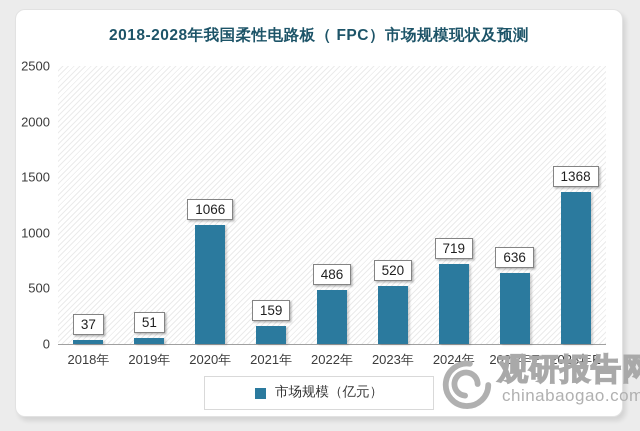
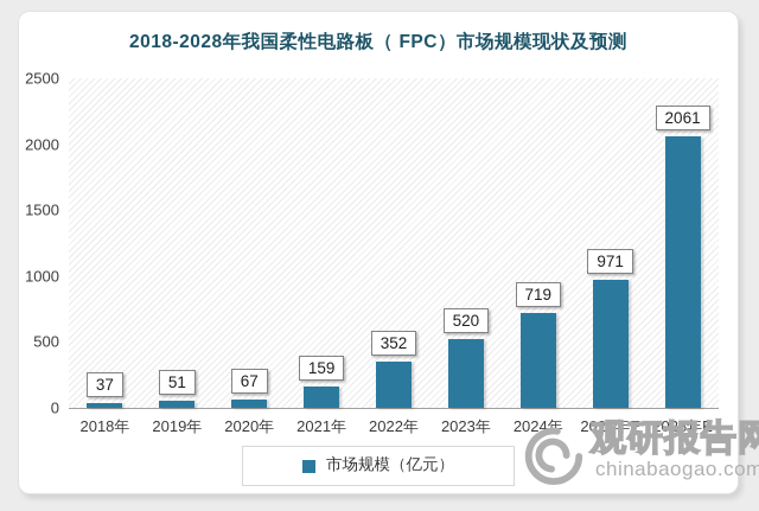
2020年: 1066 -> 67
2022年: 486 -> 352
2025年E: 636 -> 971
2028年E: 1368 -> 2061
